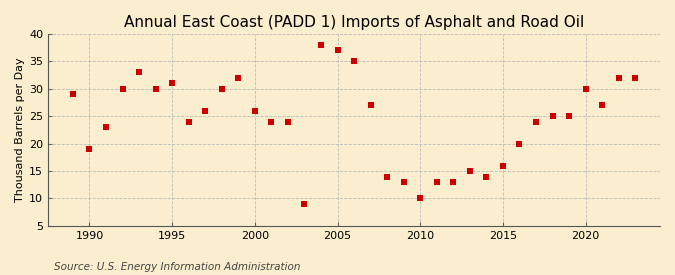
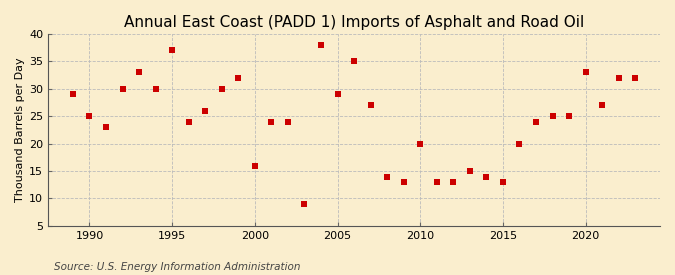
1990: 19 -> 25
1995: 31 -> 37
2000: 26 -> 16
2005: 37 -> 29
2010: 10 -> 20
2015: 16 -> 13
2020: 30 -> 33
